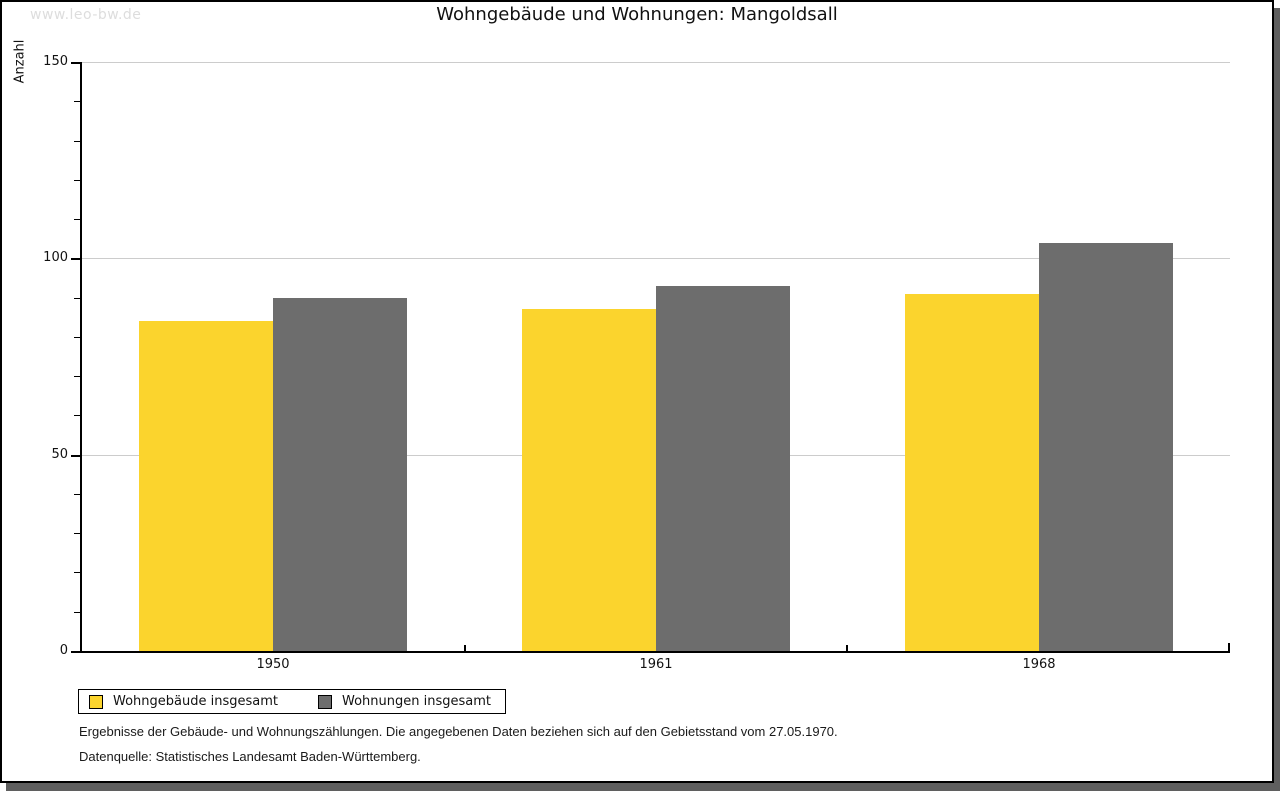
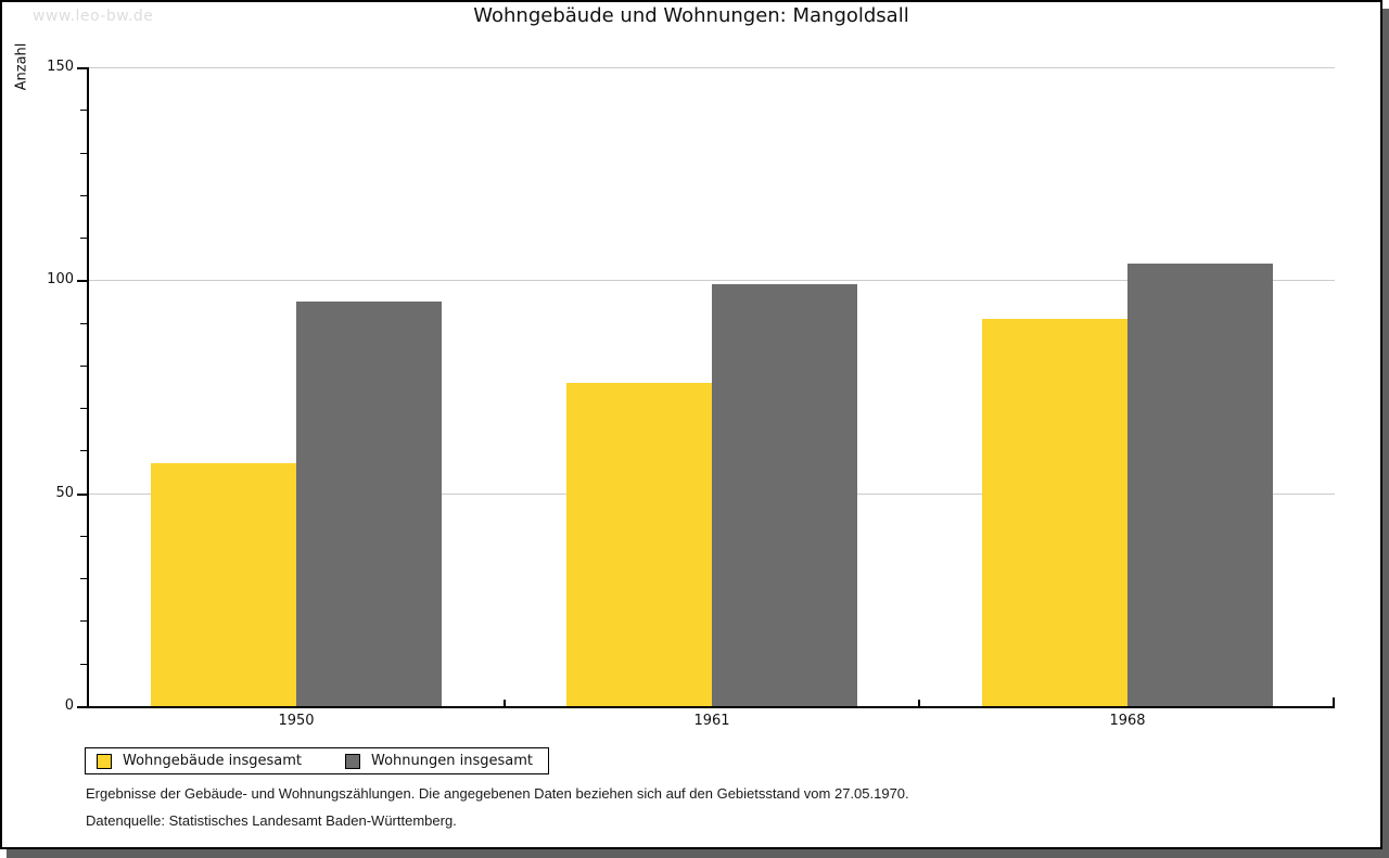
Wohngebäude insgesamt/1950: 84 -> 57
Wohnungen insgesamt/1950: 90 -> 95
Wohngebäude insgesamt/1961: 87 -> 76
Wohnungen insgesamt/1961: 93 -> 99
